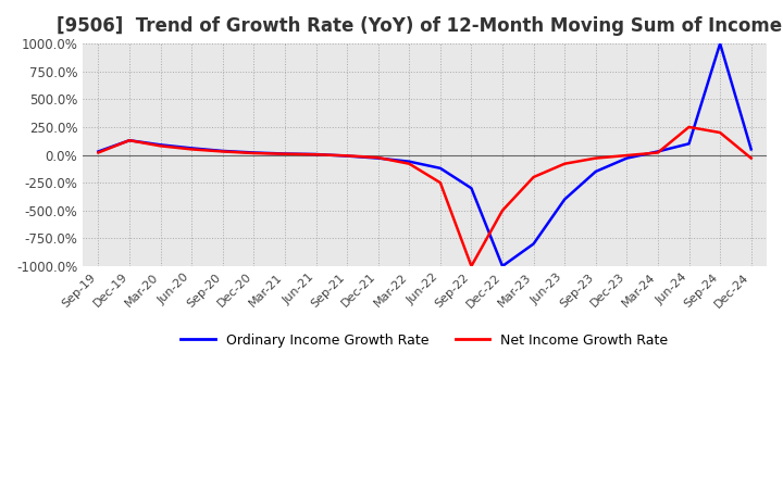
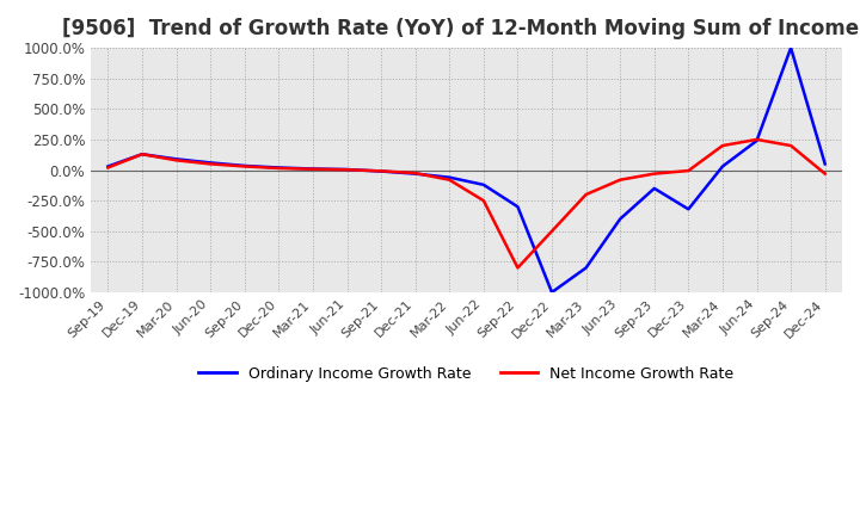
Net Income Growth Rate/Sep-22: -1000% -> -800%
Ordinary Income Growth Rate/Dec-23: -30% -> -320%
Net Income Growth Rate/Mar-24: 20% -> 200%
Ordinary Income Growth Rate/Jun-24: 100% -> 240%
